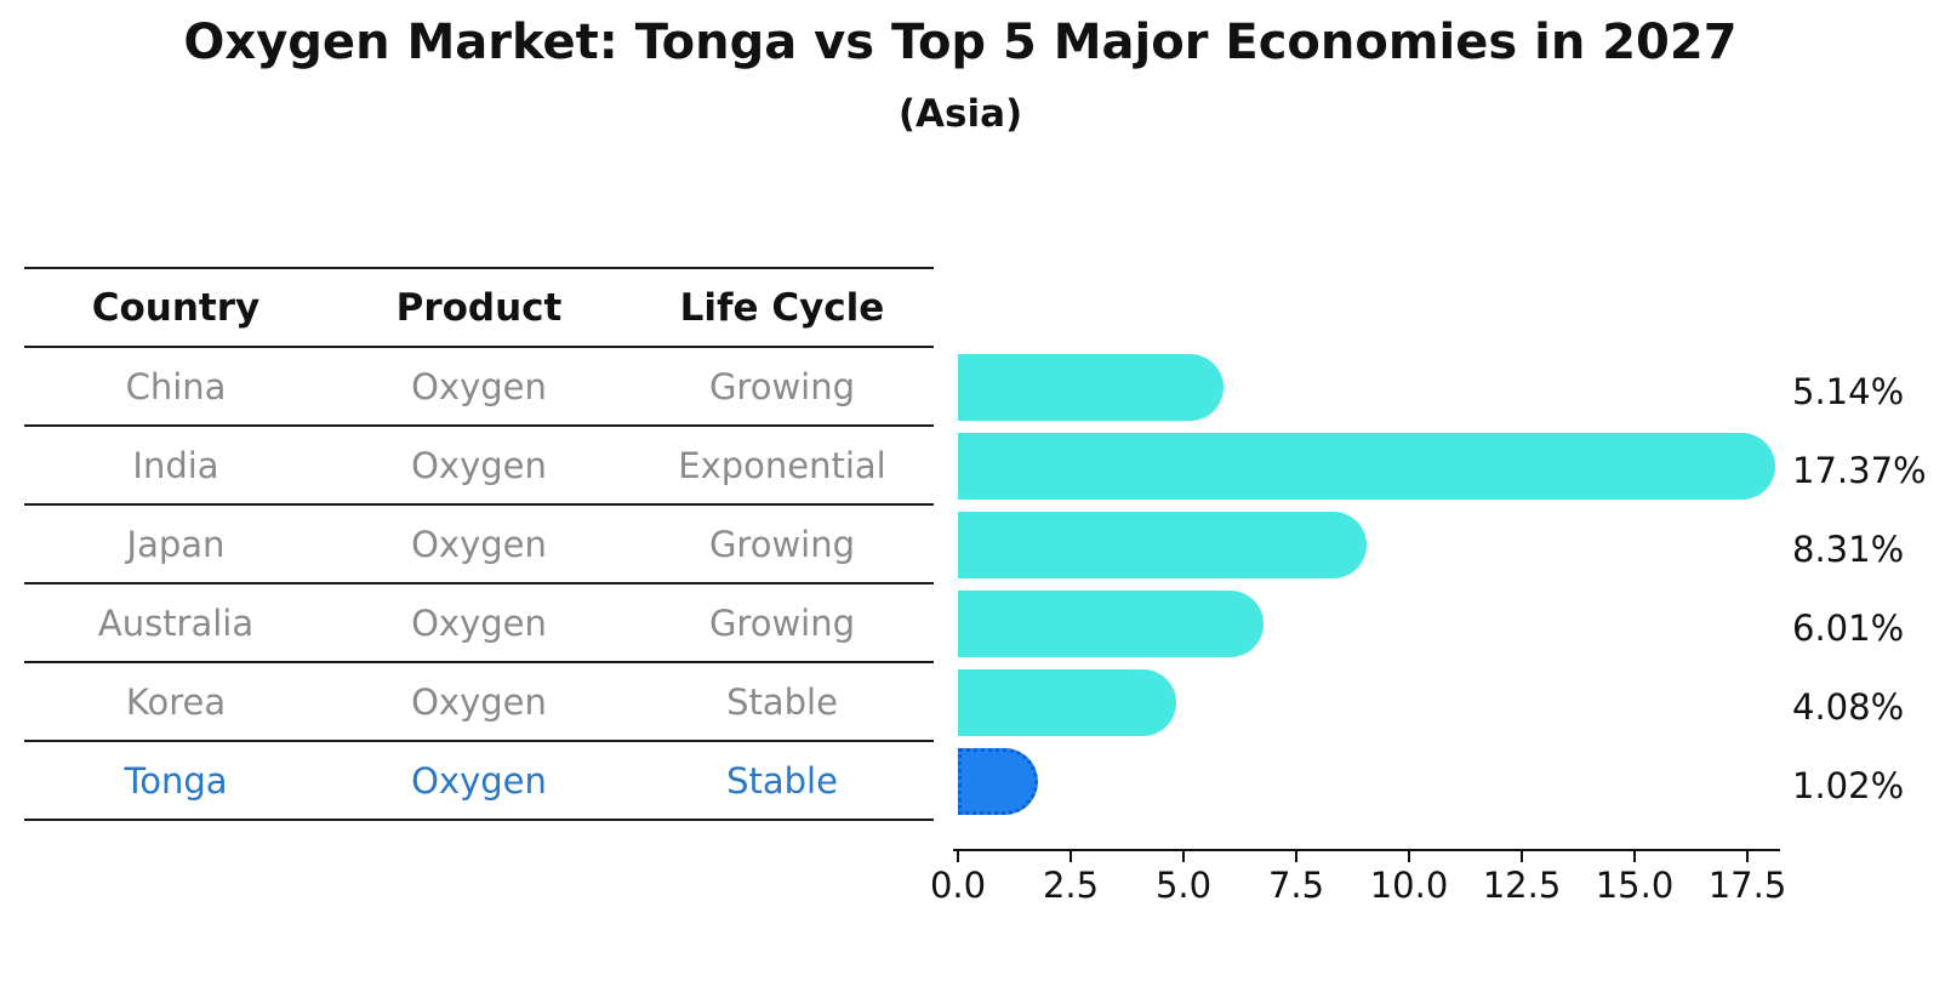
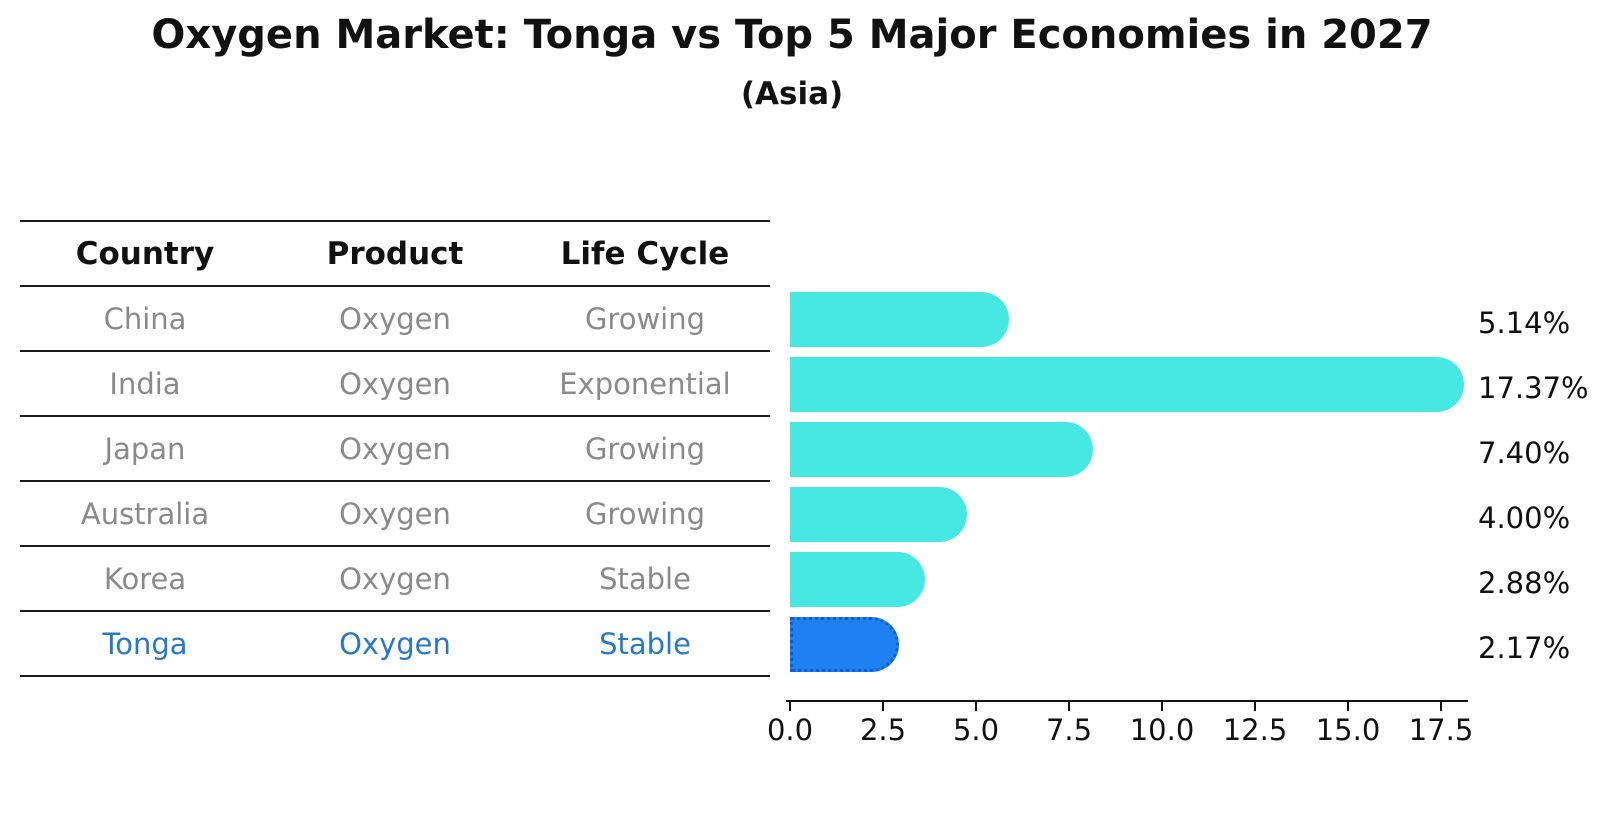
Japan: 8.31% -> 7.40%
Australia: 6.01% -> 4.00%
Korea: 4.08% -> 2.88%
Tonga: 1.02% -> 2.17%
